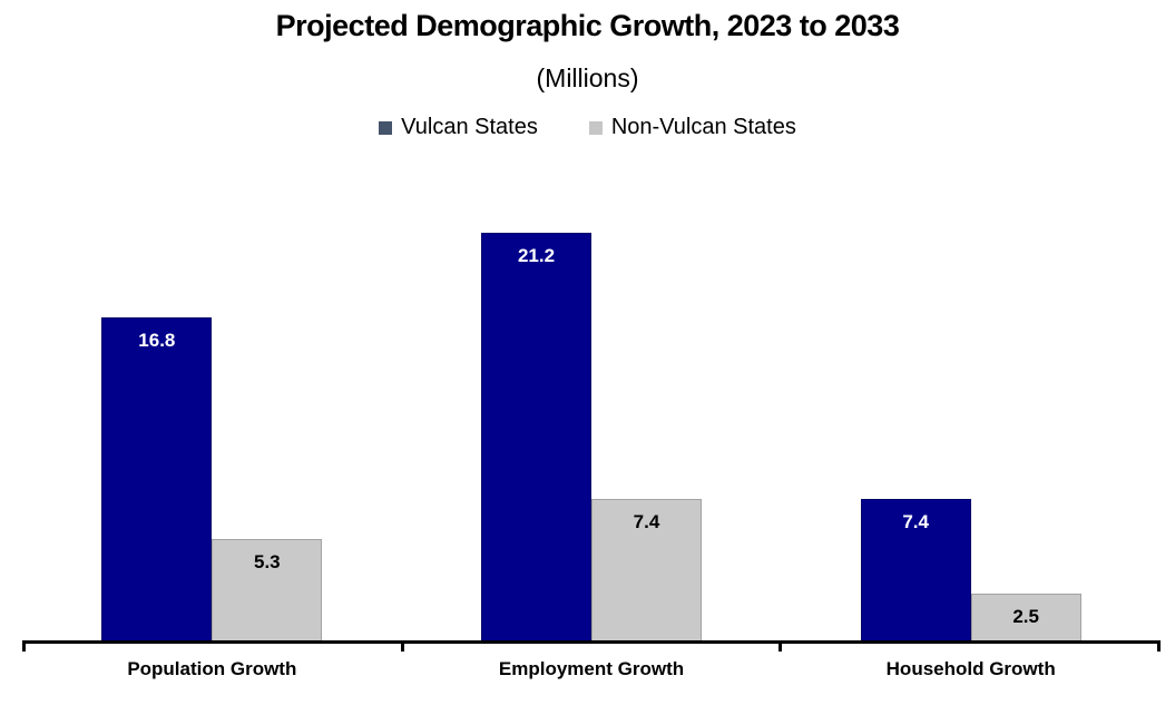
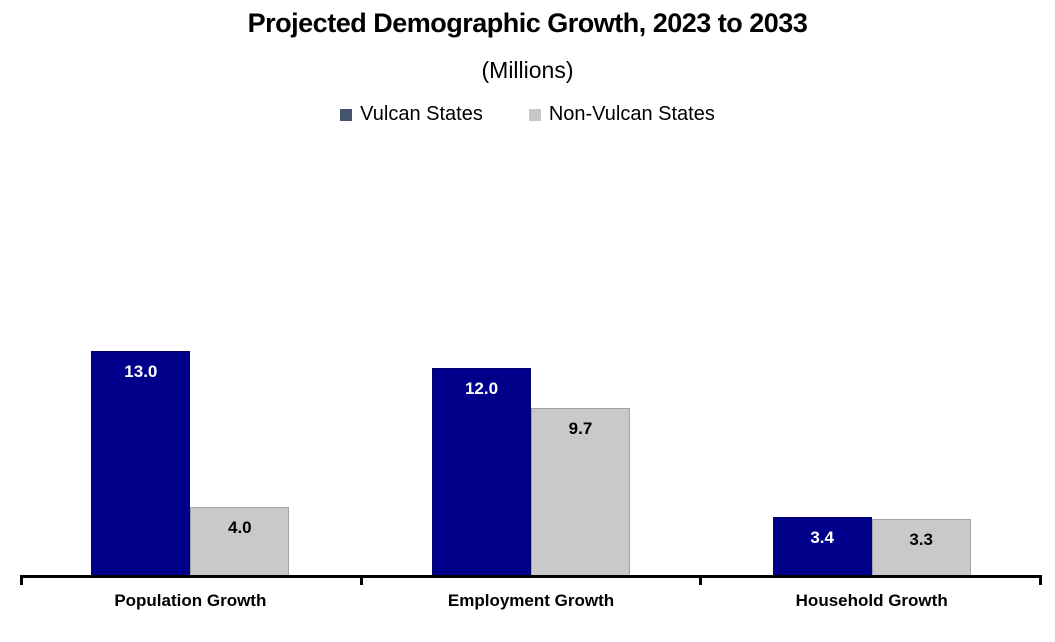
Vulcan States/Population Growth: 16.8 -> 13.0
Non-Vulcan States/Population Growth: 5.3 -> 4.0
Vulcan States/Employment Growth: 21.2 -> 12.0
Non-Vulcan States/Employment Growth: 7.4 -> 9.7
Vulcan States/Household Growth: 7.4 -> 3.4
Non-Vulcan States/Household Growth: 2.5 -> 3.3
